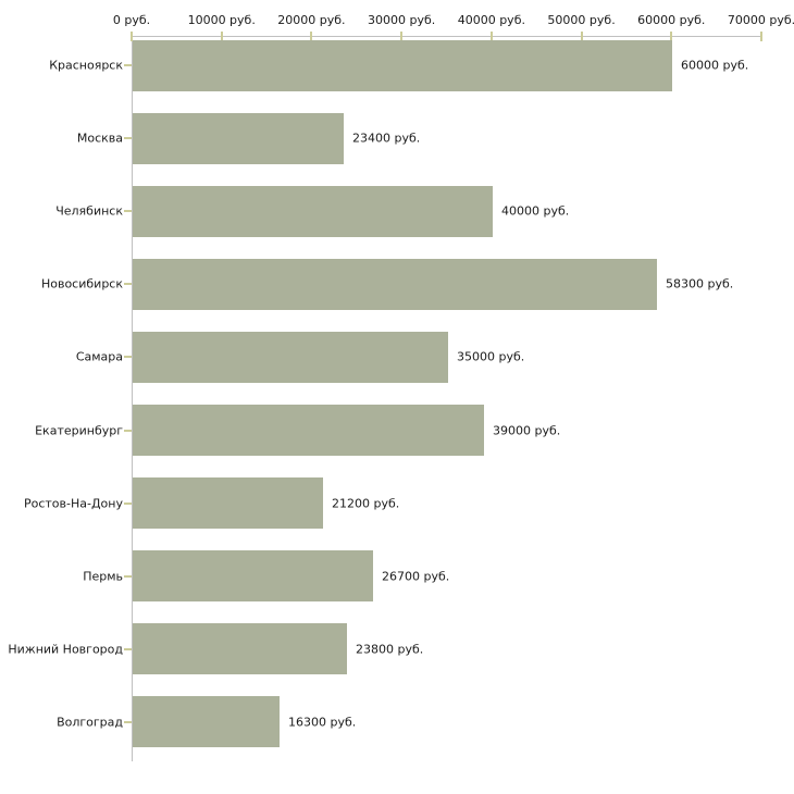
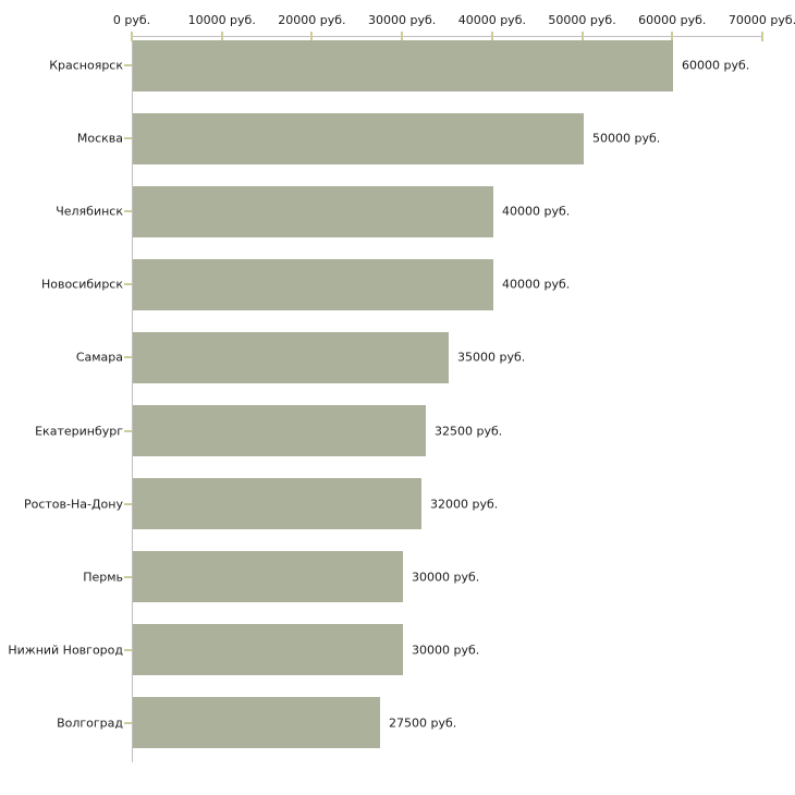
Москва: 23400 -> 50000
Новосибирск: 58300 -> 40000
Екатеринбург: 39000 -> 32500
Ростов-На-Дону: 21200 -> 32000
Пермь: 26700 -> 30000
Нижний Новгород: 23800 -> 30000
Волгоград: 16300 -> 27500
